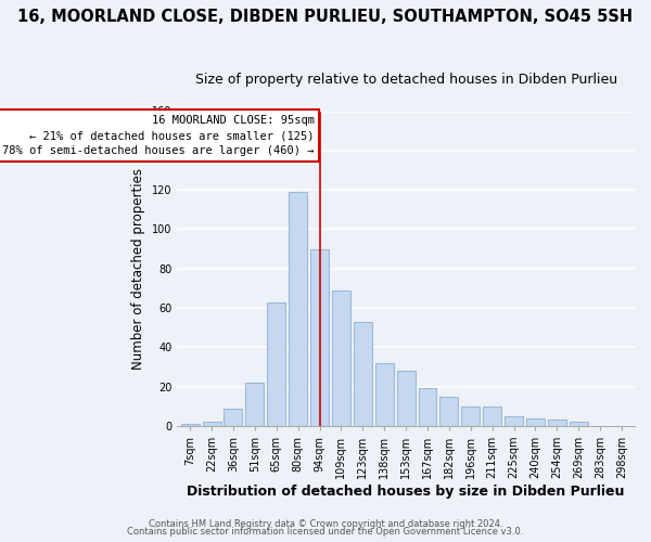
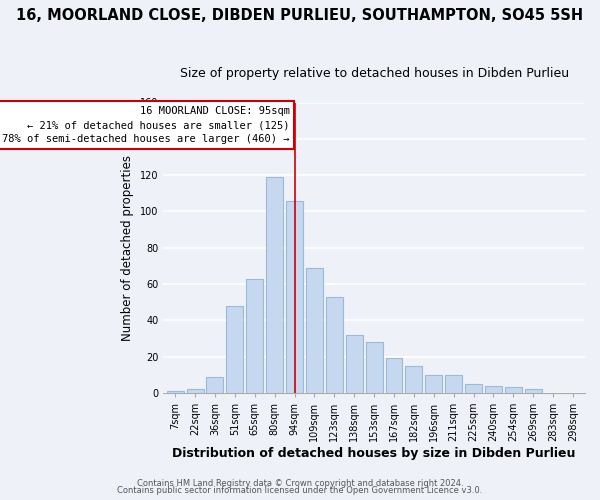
51sqm: 22 -> 48
94sqm: 90 -> 106
